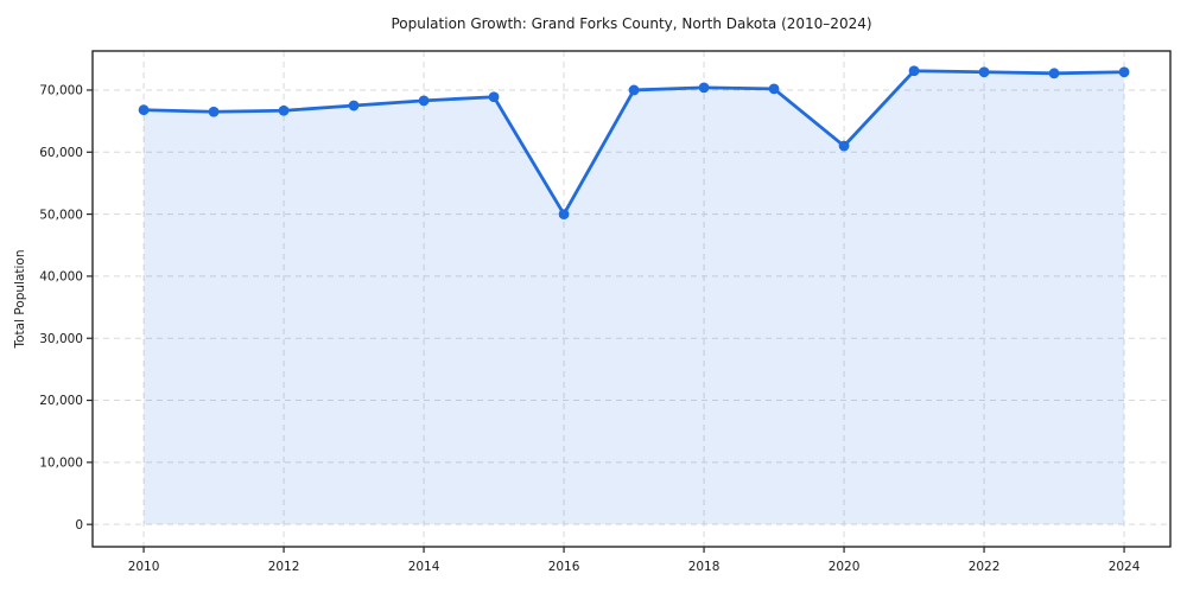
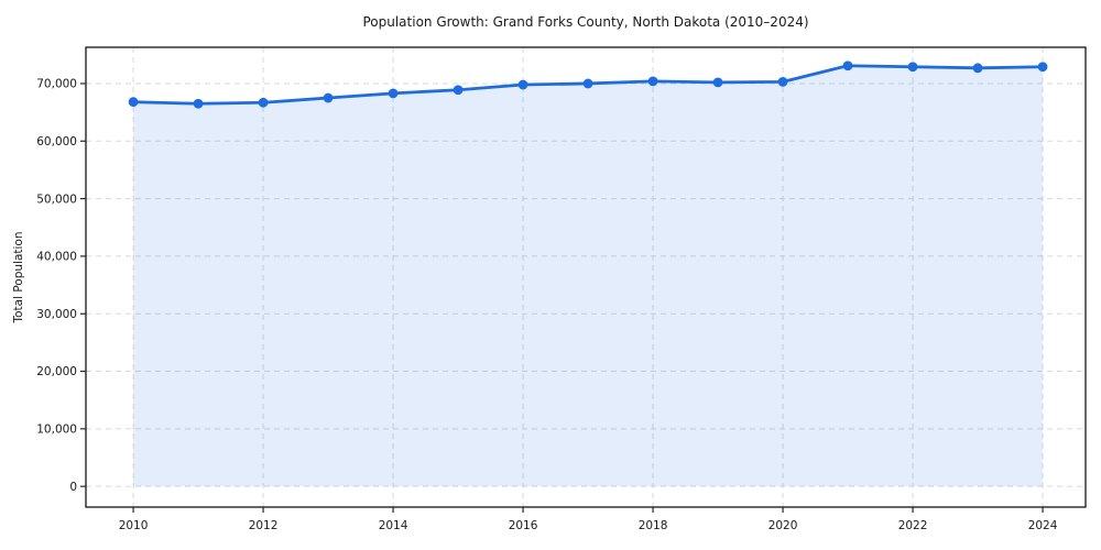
2016: 50000 -> 70000
2020: 61000 -> 70000
